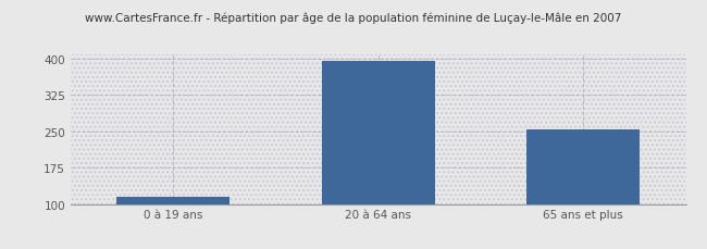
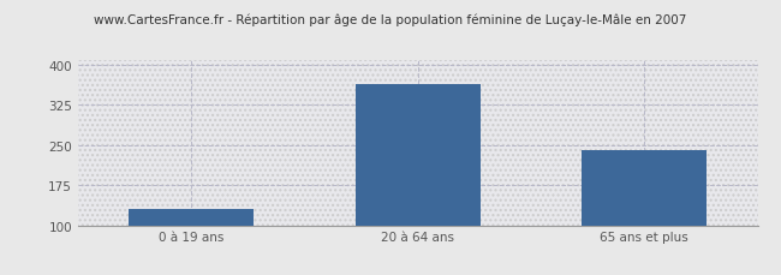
0 à 19 ans: 115 -> 130
20 à 64 ans: 395 -> 365
65 ans et plus: 255 -> 240
